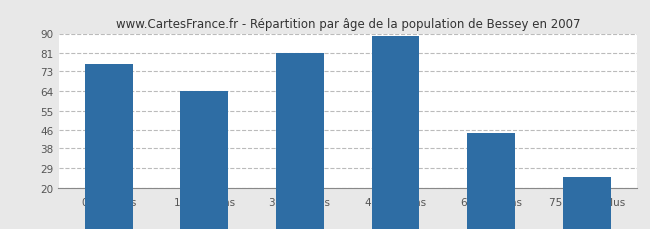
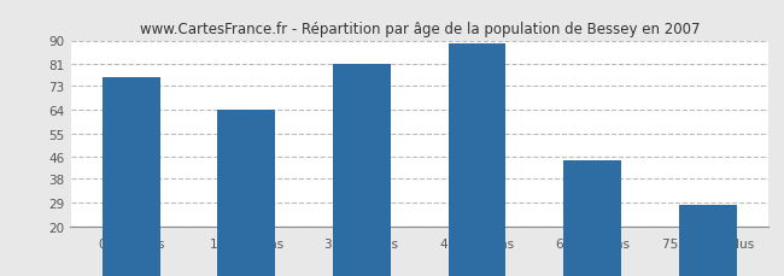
75 ans ou plus: 25 -> 28
